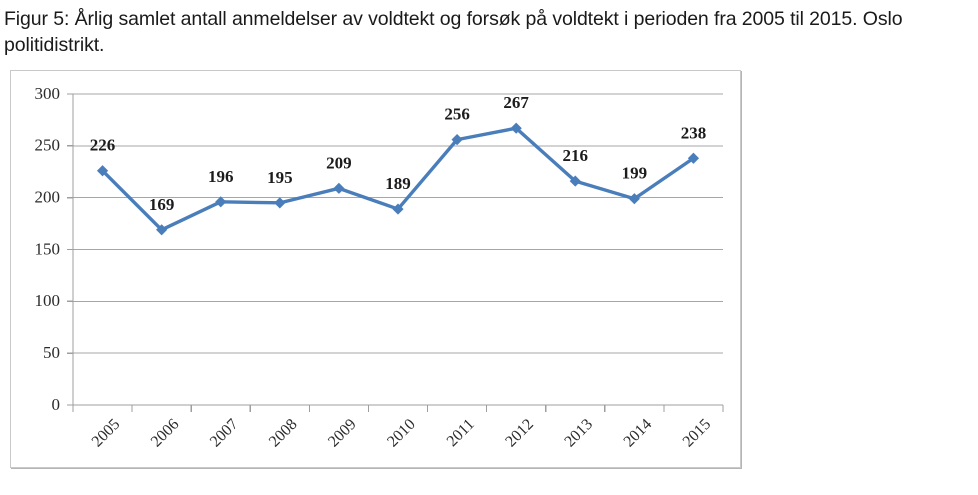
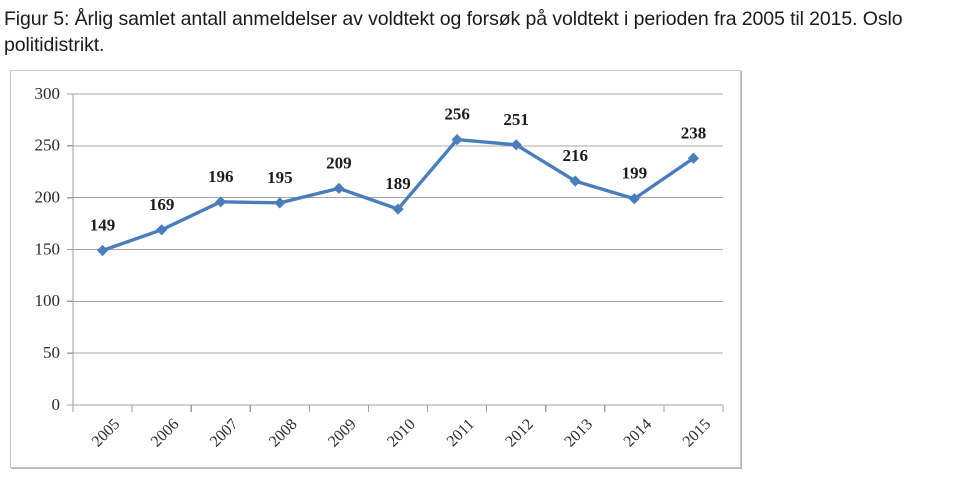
2005: 226 -> 149
2012: 267 -> 251
